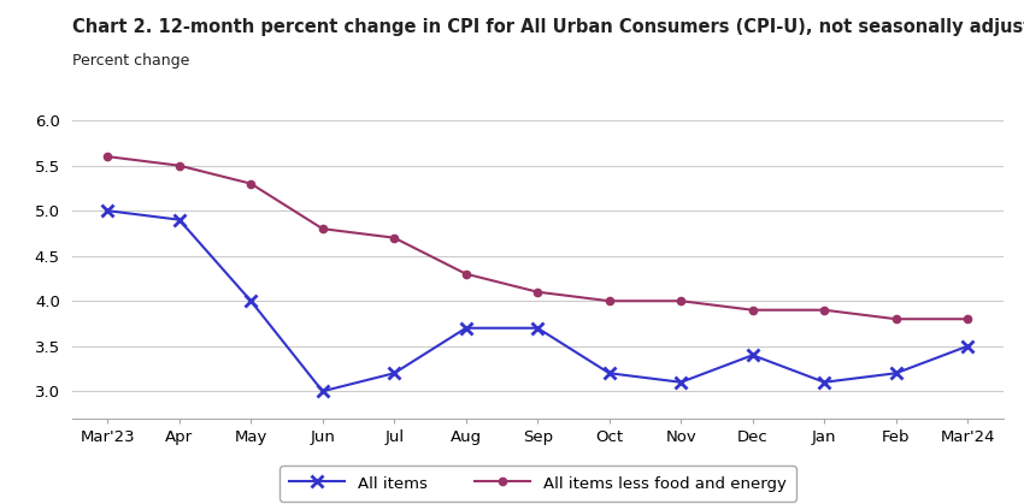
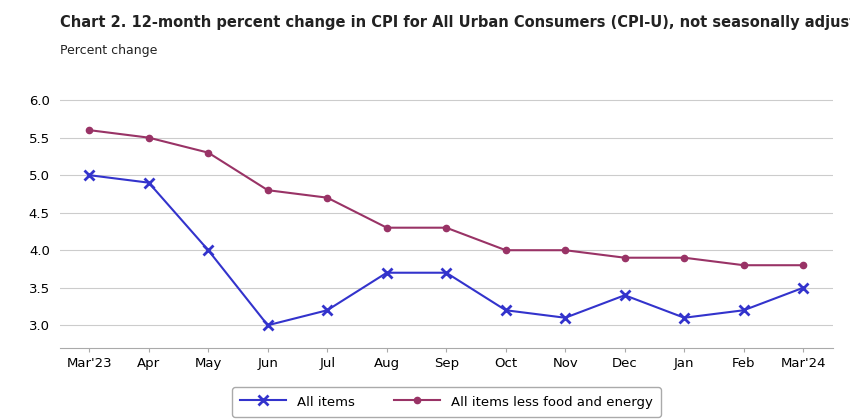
All items less food and energy/Sep: 4.1 -> 4.3
